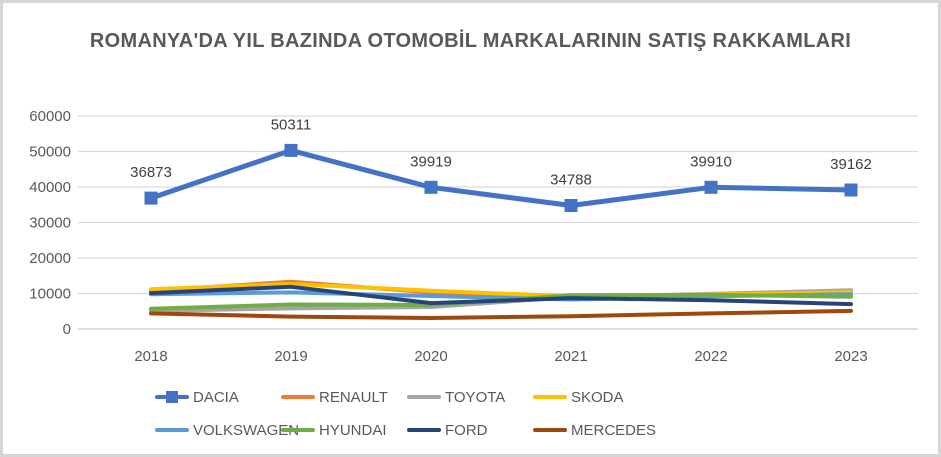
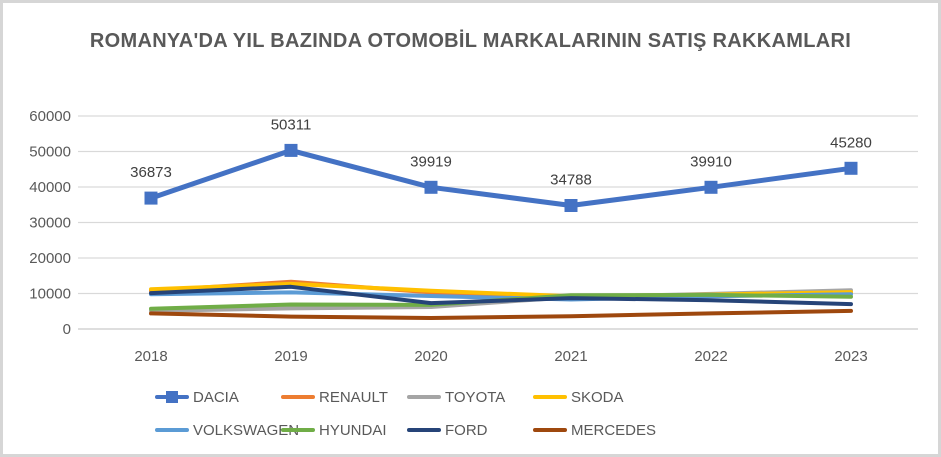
DACIA/2023: 39162 -> 45280
